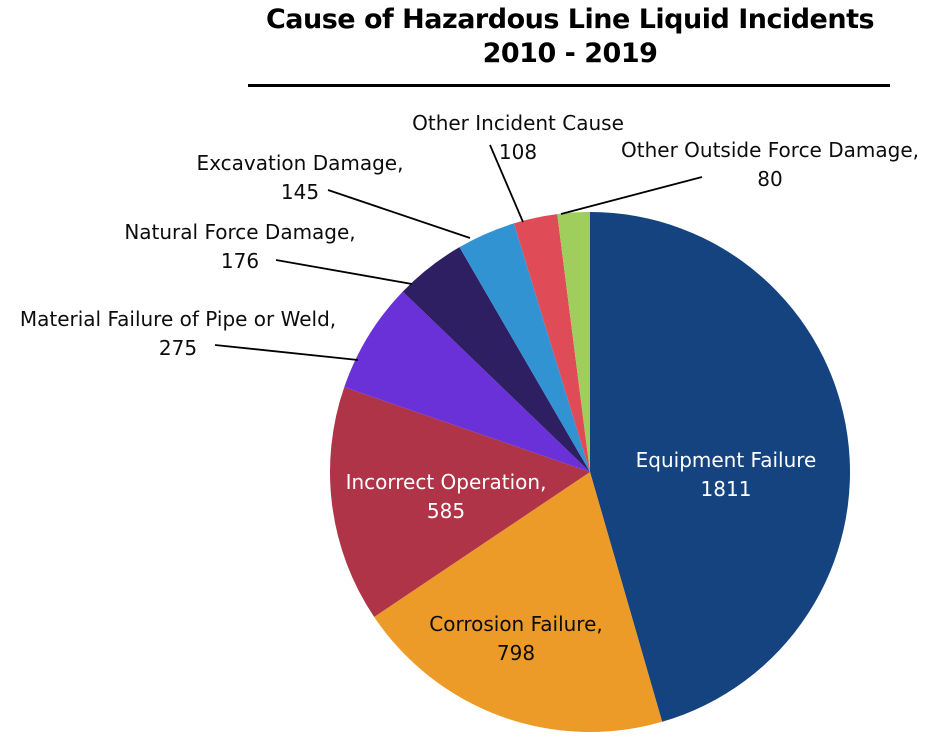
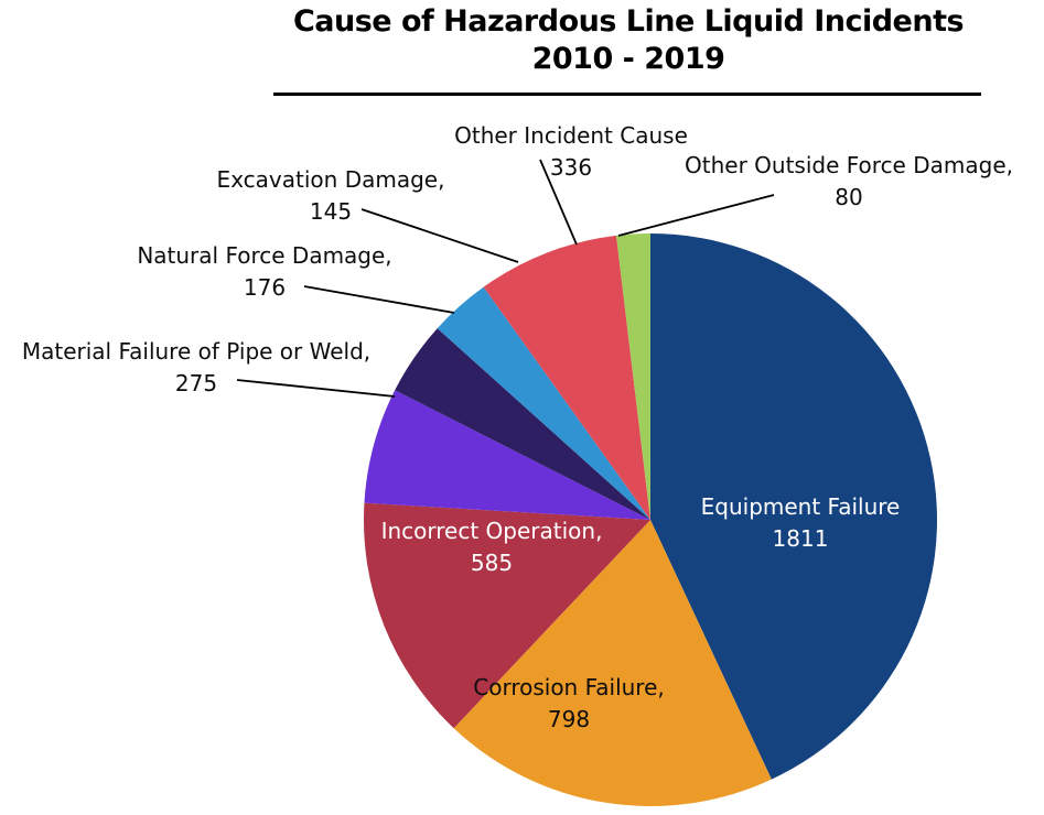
Other Incident Cause: 108 -> 336
